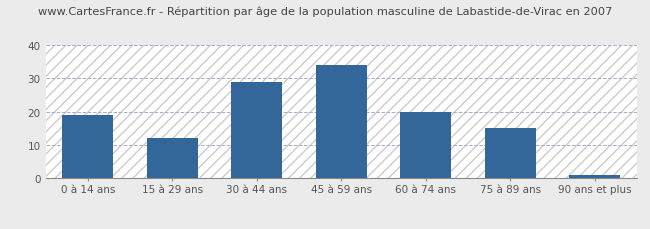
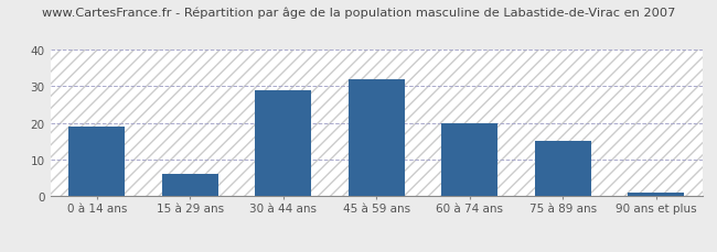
15 à 29 ans: 12 -> 6
45 à 59 ans: 34 -> 32
